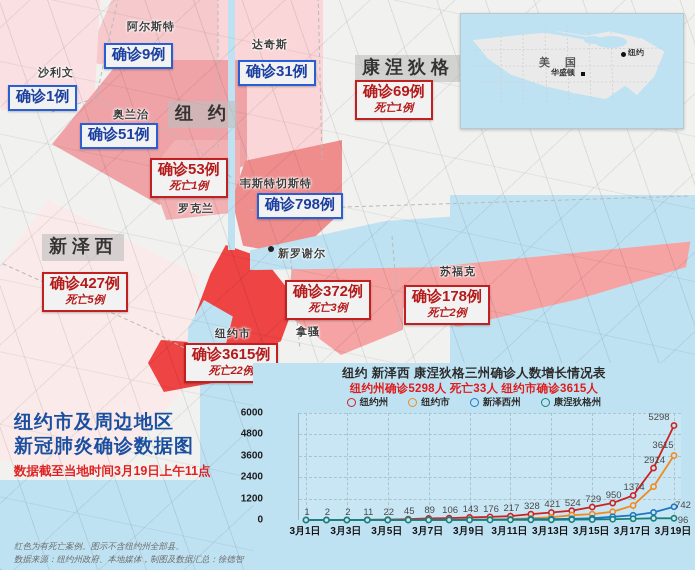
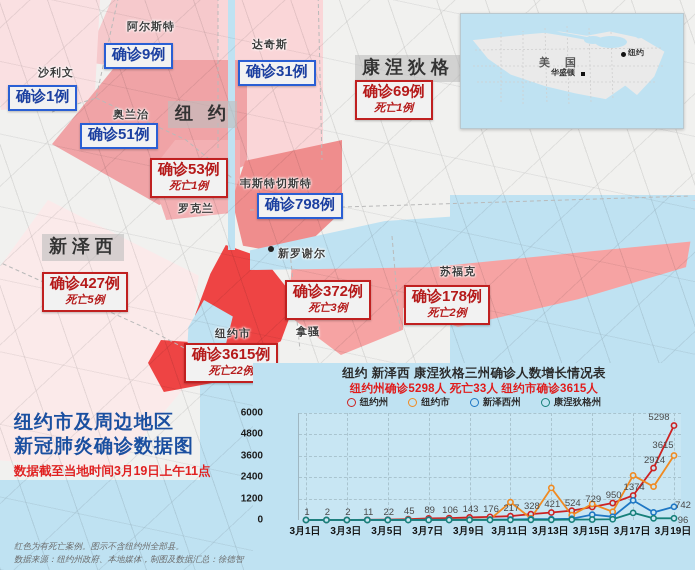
纽约市/3月11日: 100 -> 1000
纽约市/3月13日: 200 -> 1800
纽约市/3月15日: 300 -> 900
新泽西州/3月15日: 100 -> 300
纽约市/3月17日: 800 -> 2500
新泽西州/3月17日: 300 -> 1100
康涅狄格州/3月17日: 100 -> 400
